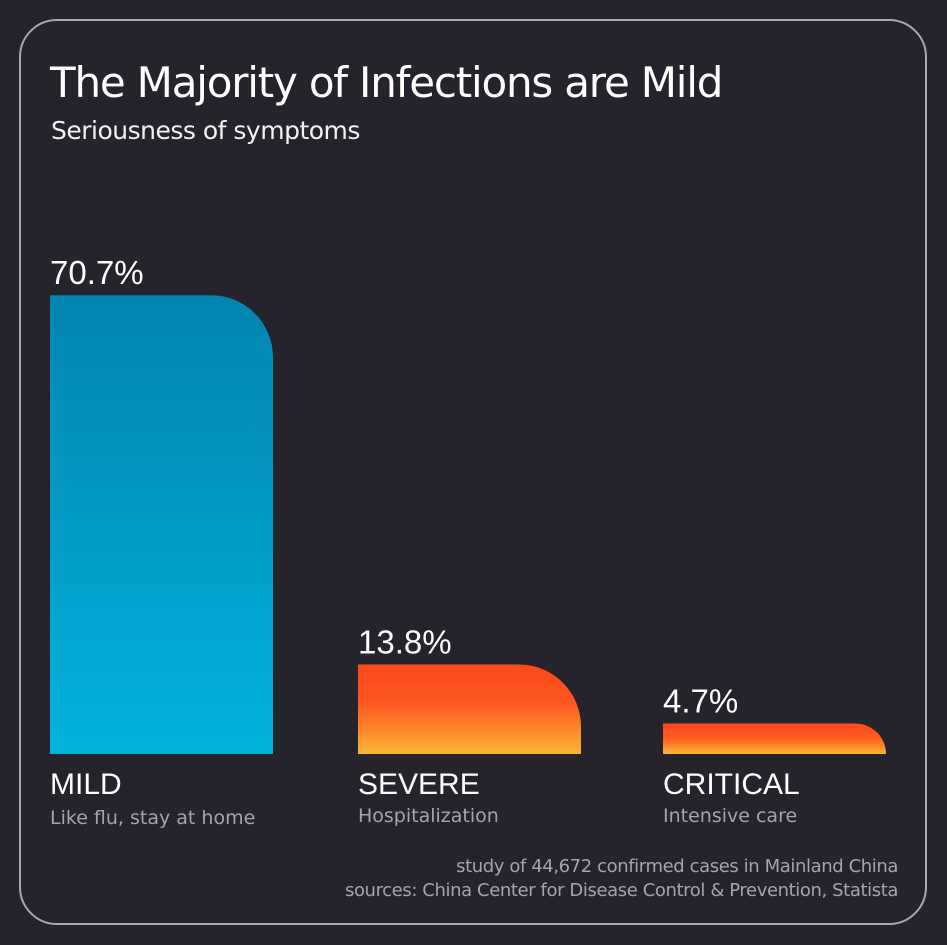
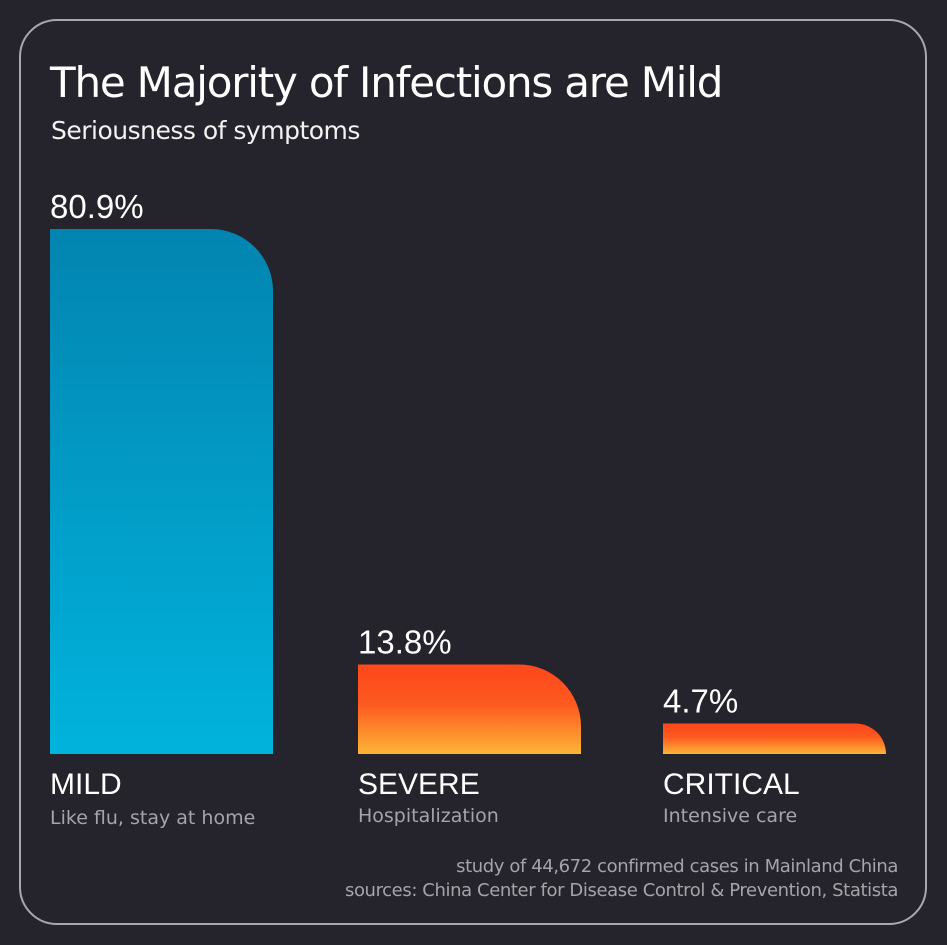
MILD: 70.7% -> 80.9%
